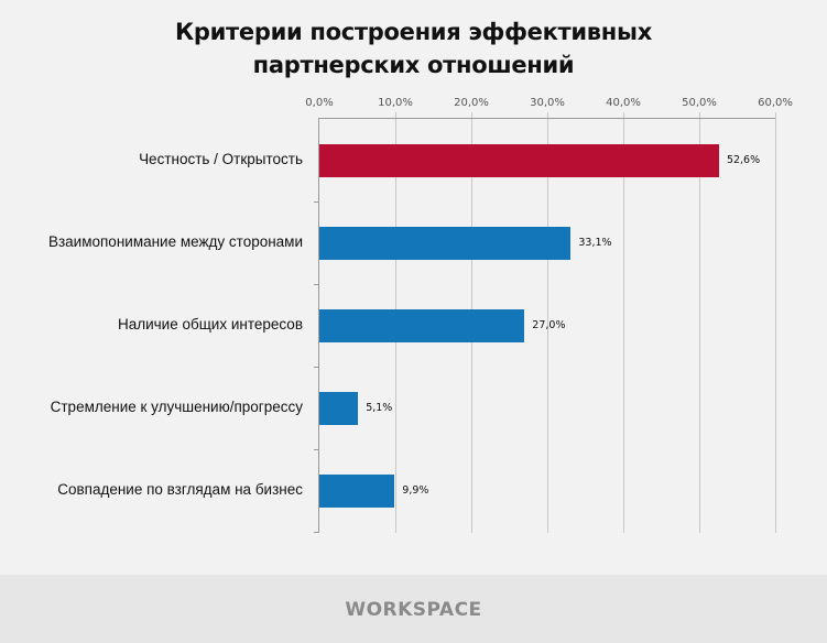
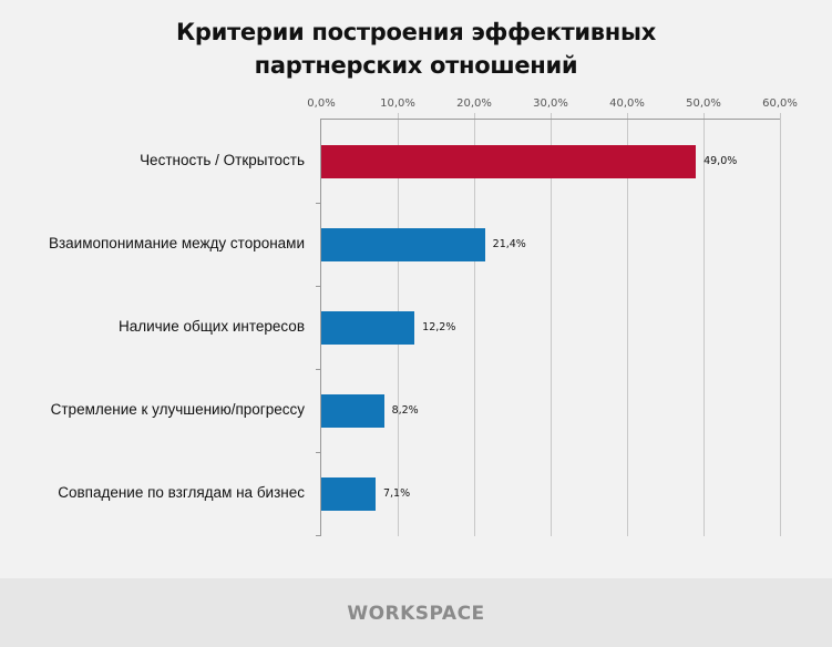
Честность / Открытость: 52,6% -> 49,0%
Взаимопонимание между сторонами: 33,1% -> 21,4%
Наличие общих интересов: 27,0% -> 12,2%
Стремление к улучшению/прогрессу: 5,1% -> 8,2%
Совпадение по взглядам на бизнес: 9,9% -> 7,1%
